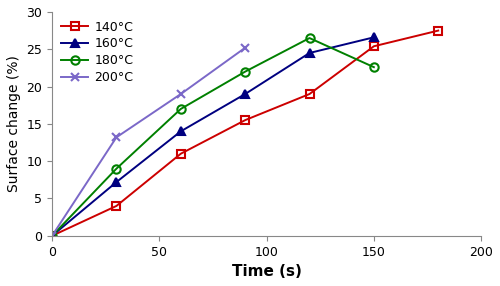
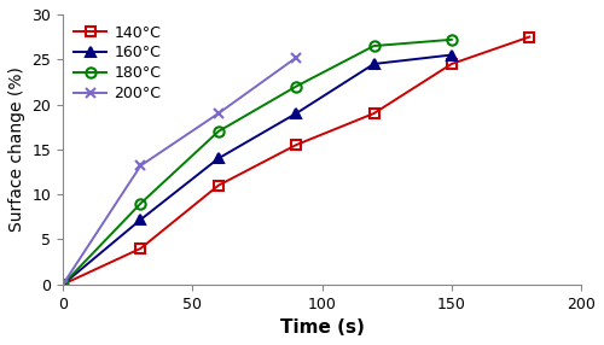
140°C/150: 25.4 -> 24.5
160°C/150: 26.6 -> 25.5
180°C/150: 22.6 -> 27.2
